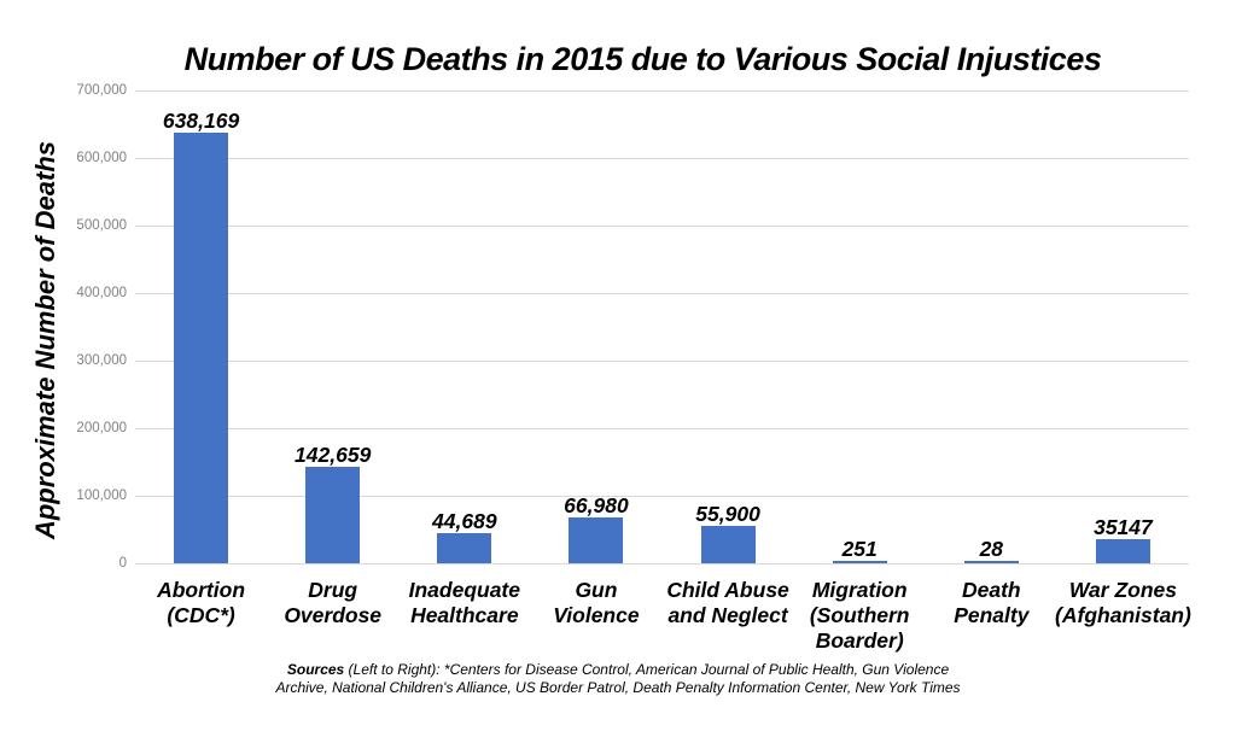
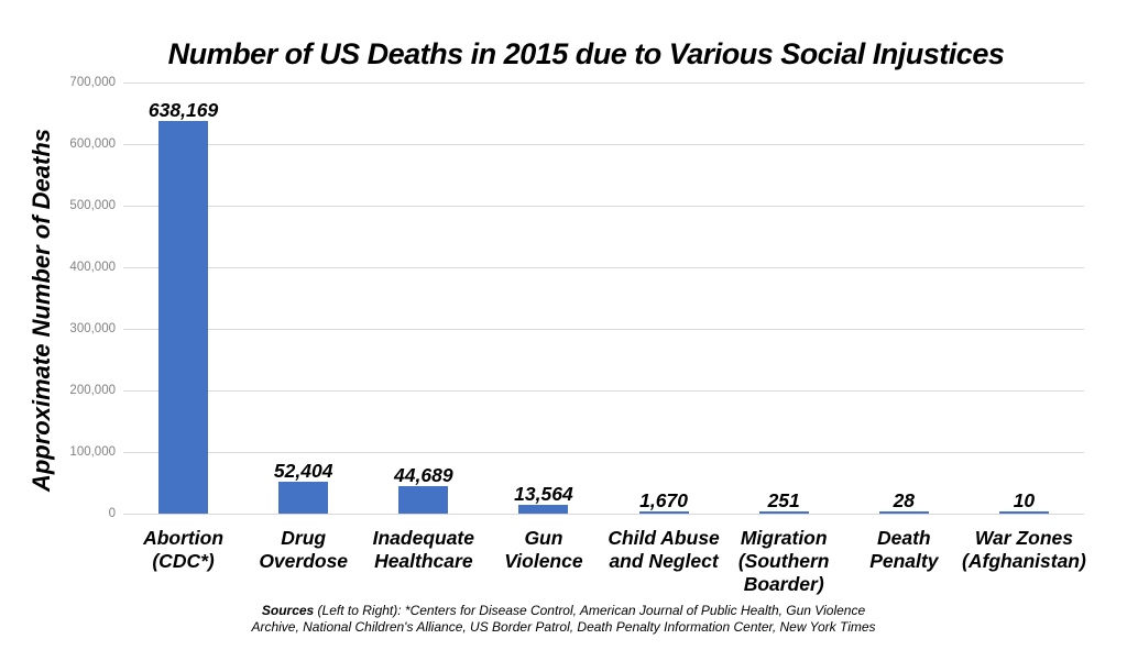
Drug Overdose: 142,659 -> 52,404
Gun Violence: 66,980 -> 13,564
Child Abuse and Neglect: 55,900 -> 1,670
War Zones (Afghanistan): 35147 -> 10
